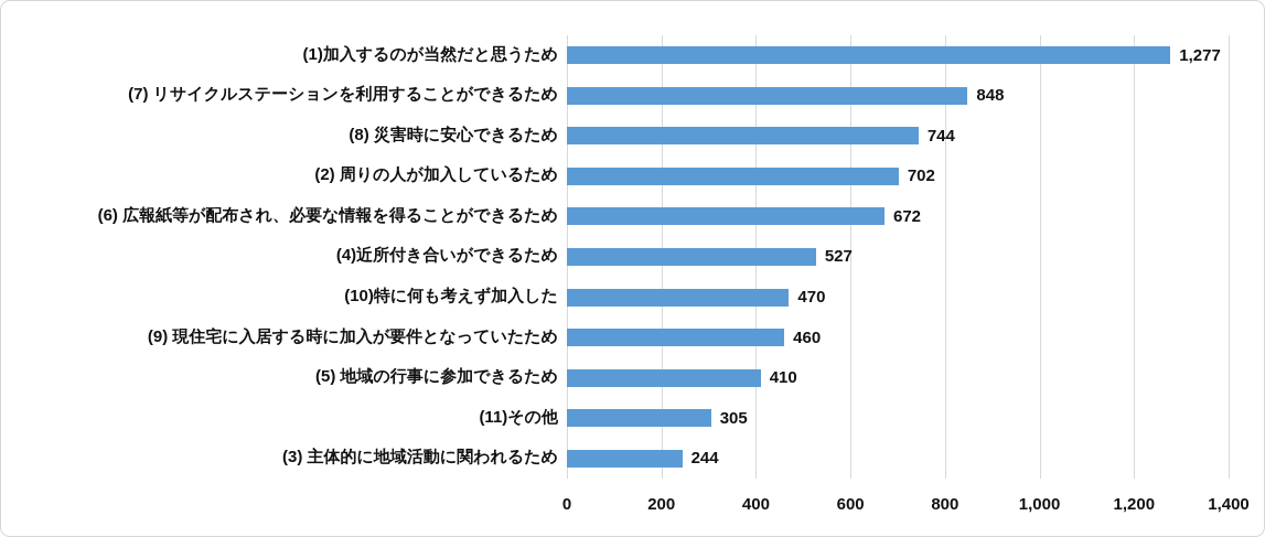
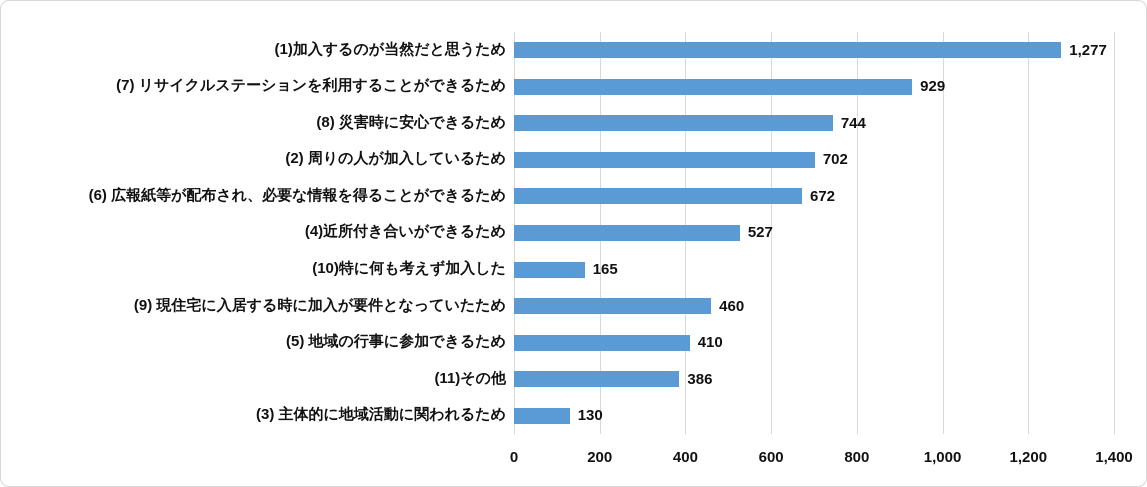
(7) リサイクルステーションを利用することができるため: 848 -> 929
(10)特に何も考えず加入した: 470 -> 165
(11)その他: 305 -> 386
(3) 主体的に地域活動に関われるため: 244 -> 130
